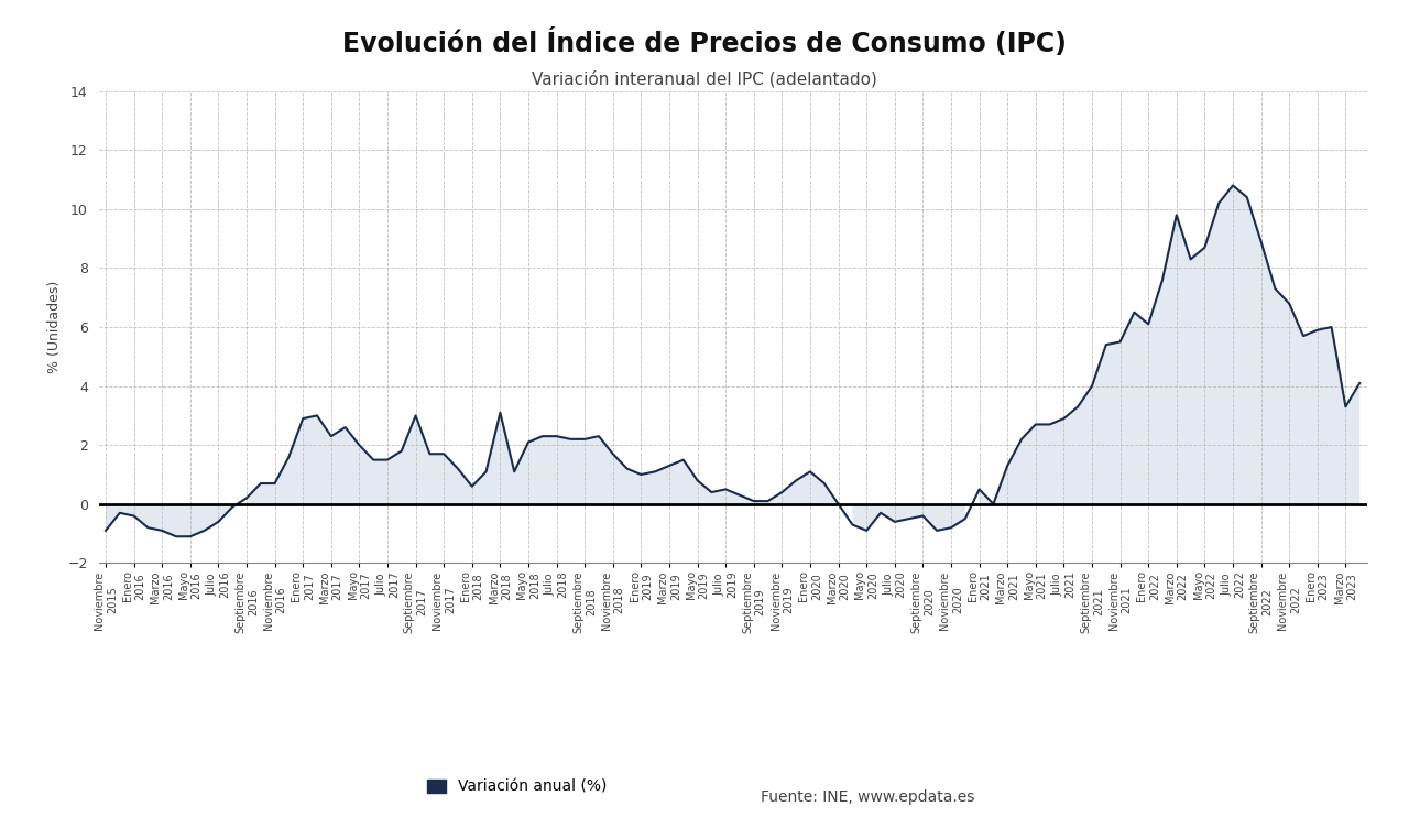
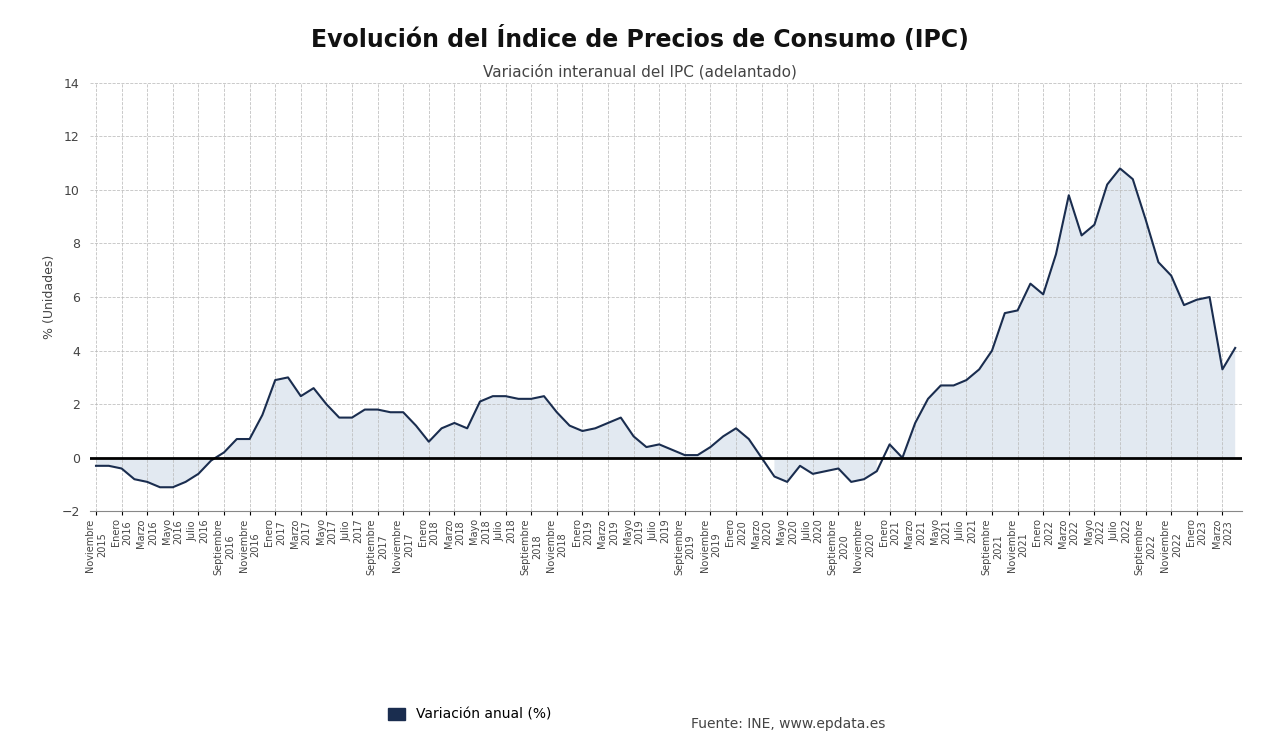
Variación anual (%)/Noviembre 2015: -0.9 -> -0.3
Variación anual (%)/Septiembre 2017: 3.0 -> 1.8
Variación anual (%)/Marzo 2018: 3.1 -> 1.3
